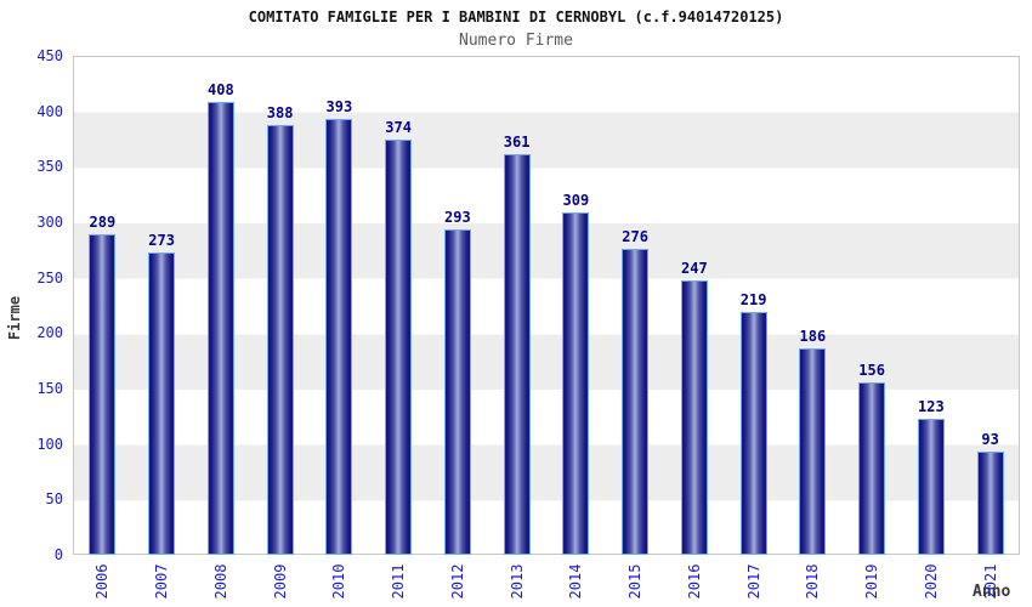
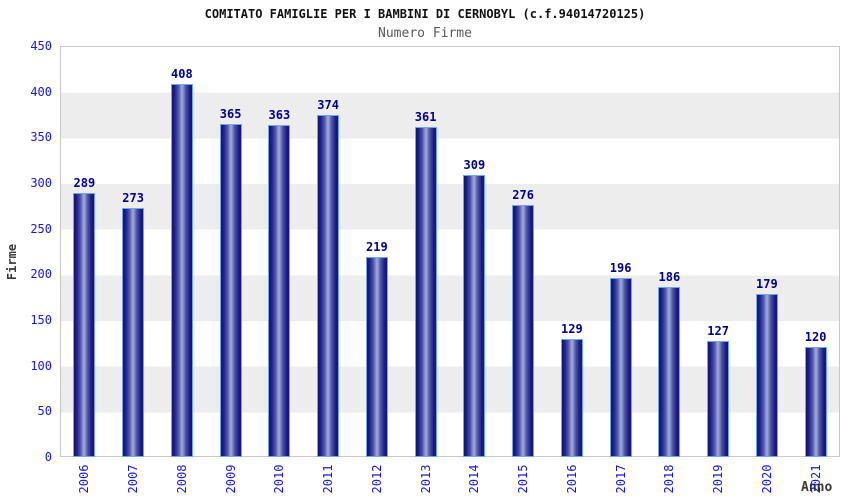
2009: 388 -> 365
2010: 393 -> 363
2012: 293 -> 219
2016: 247 -> 129
2017: 219 -> 196
2019: 156 -> 127
2020: 123 -> 179
2021: 93 -> 120
